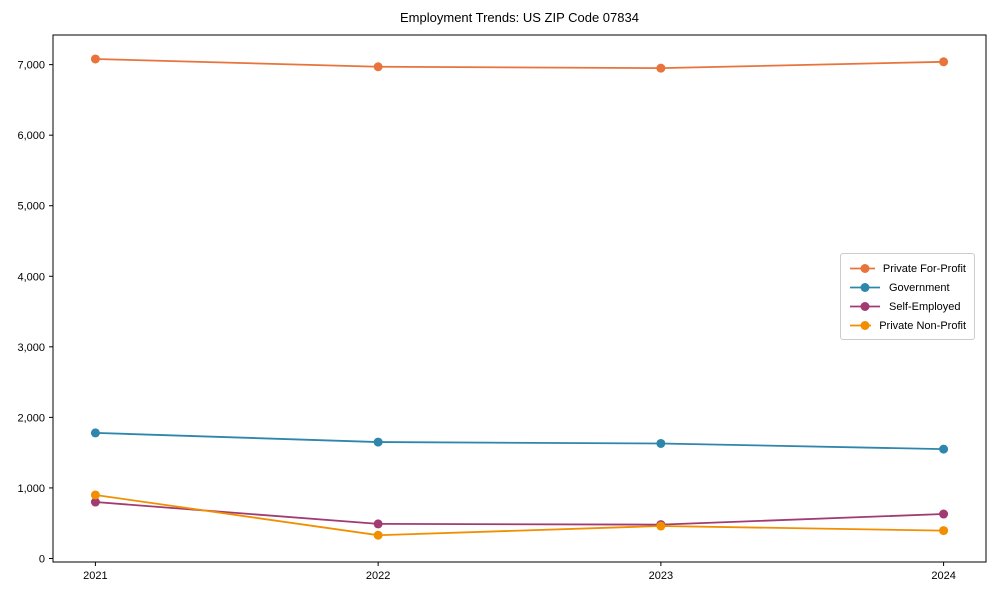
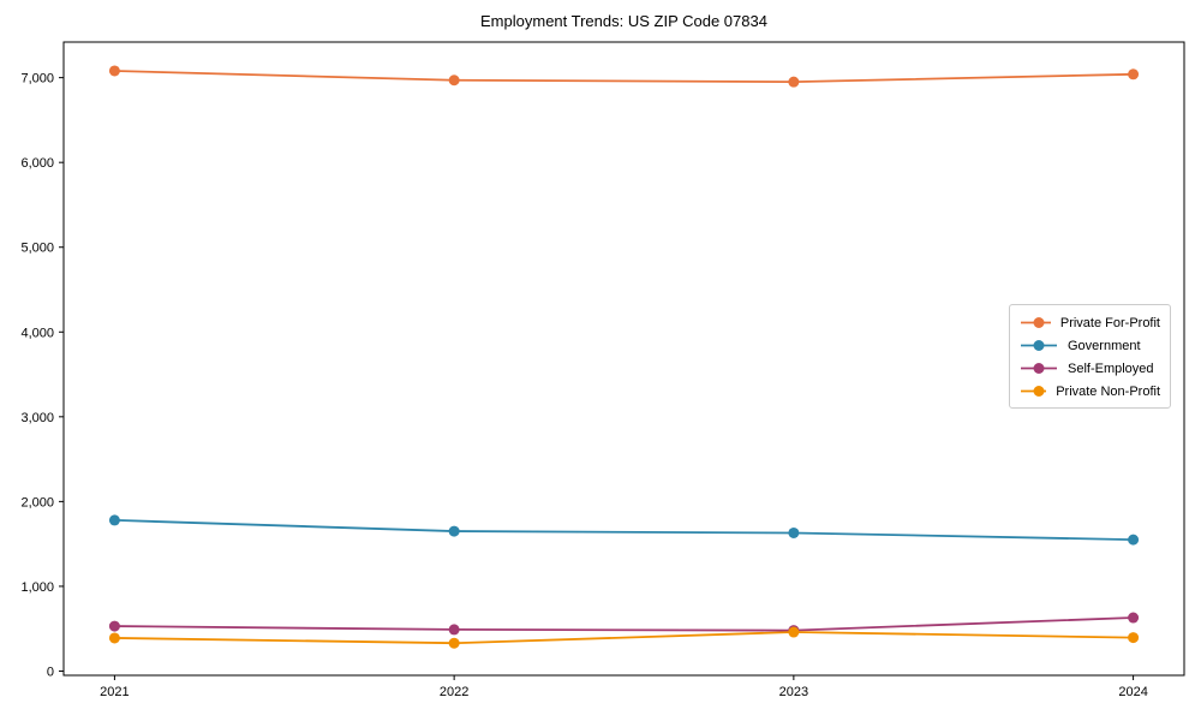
Self-Employed/2021: 800 -> 500
Private Non-Profit/2021: 900 -> 400
